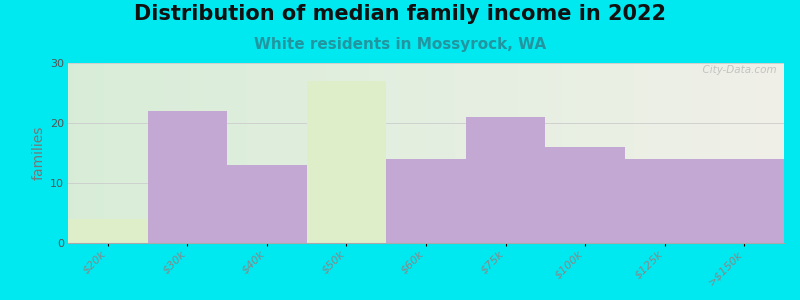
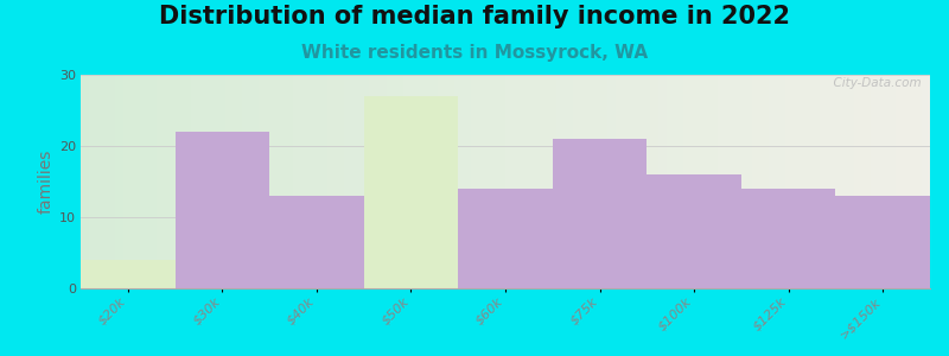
>$150k: 14 -> 13
